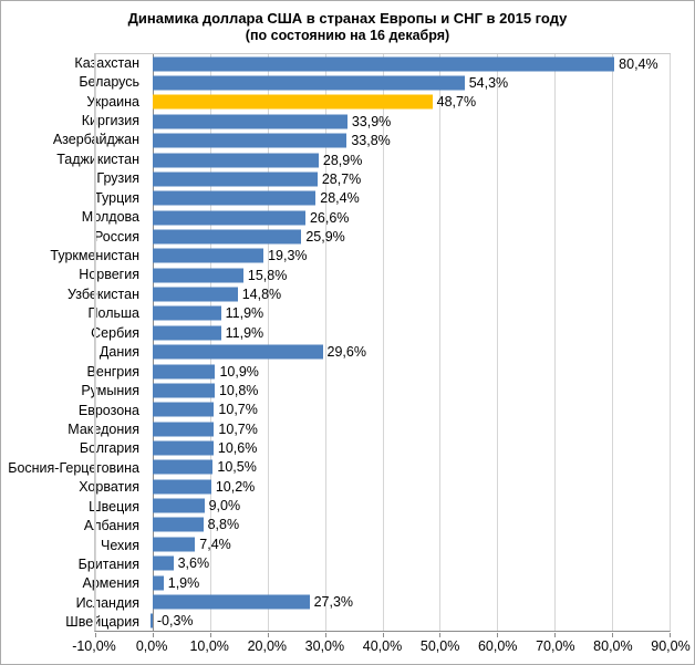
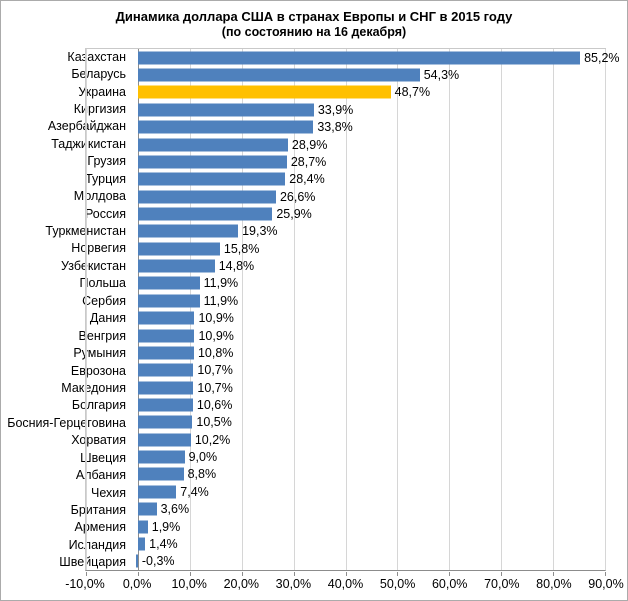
Казахстан: 80,4% -> 85,2%
Дания: 29,6% -> 10,9%
Исландия: 27,3% -> 1,4%
